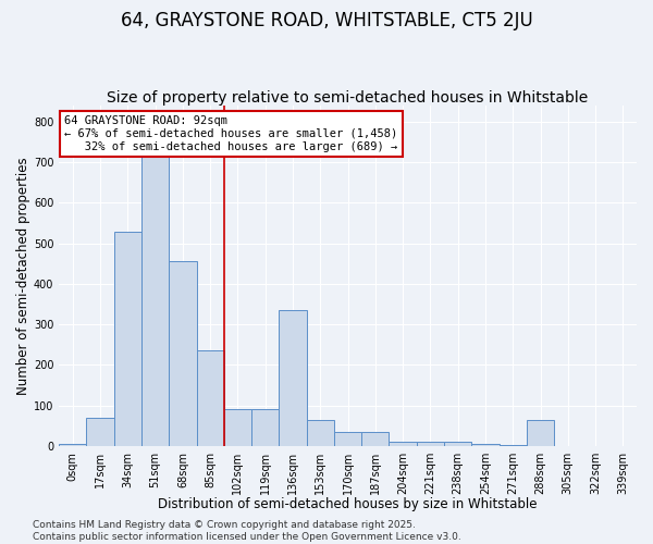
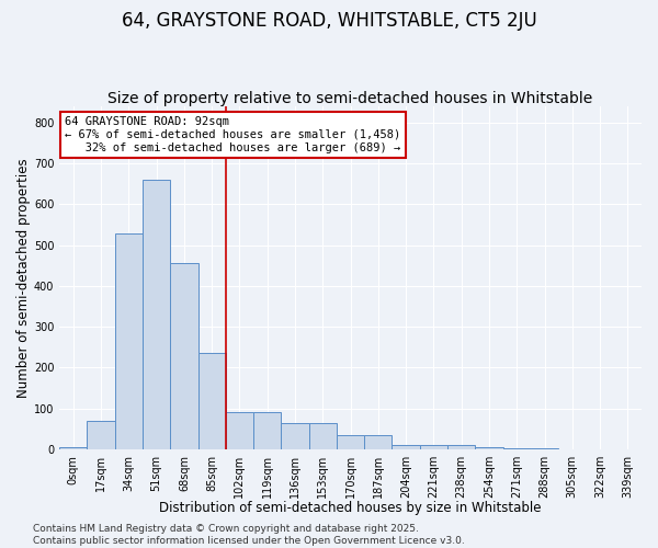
51sqm: 715 -> 660
136sqm: 335 -> 65
288sqm: 65 -> 2
